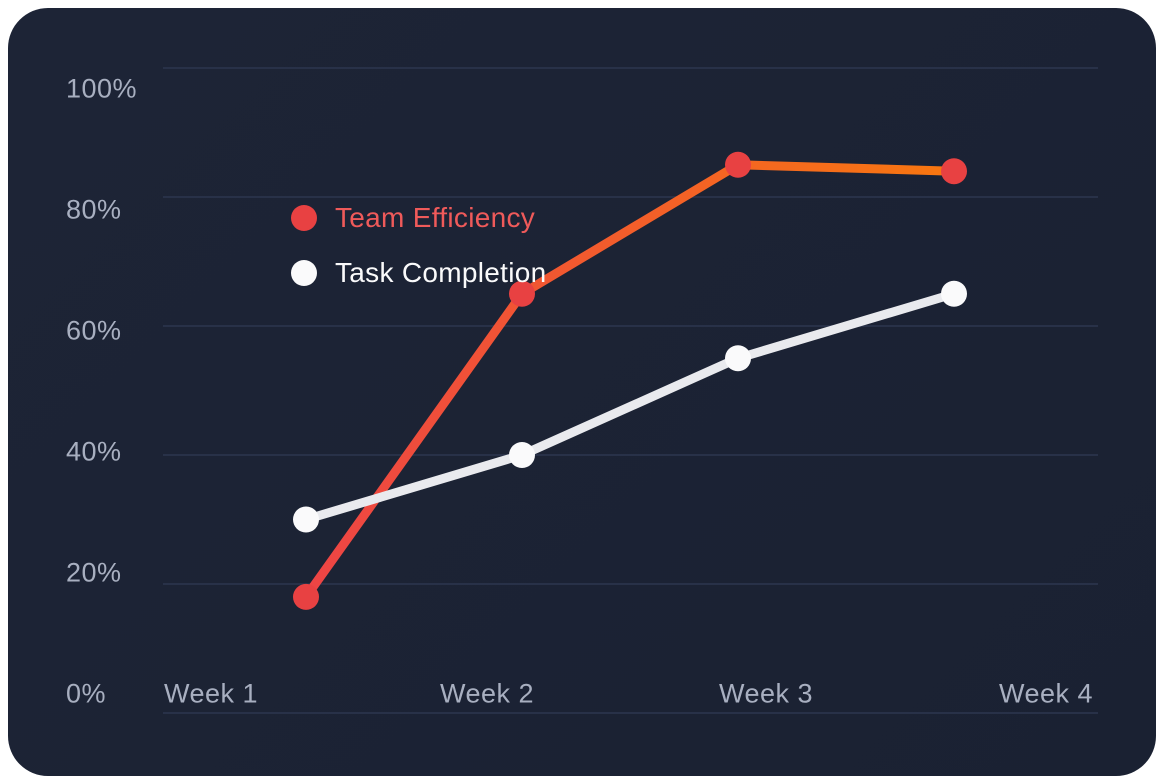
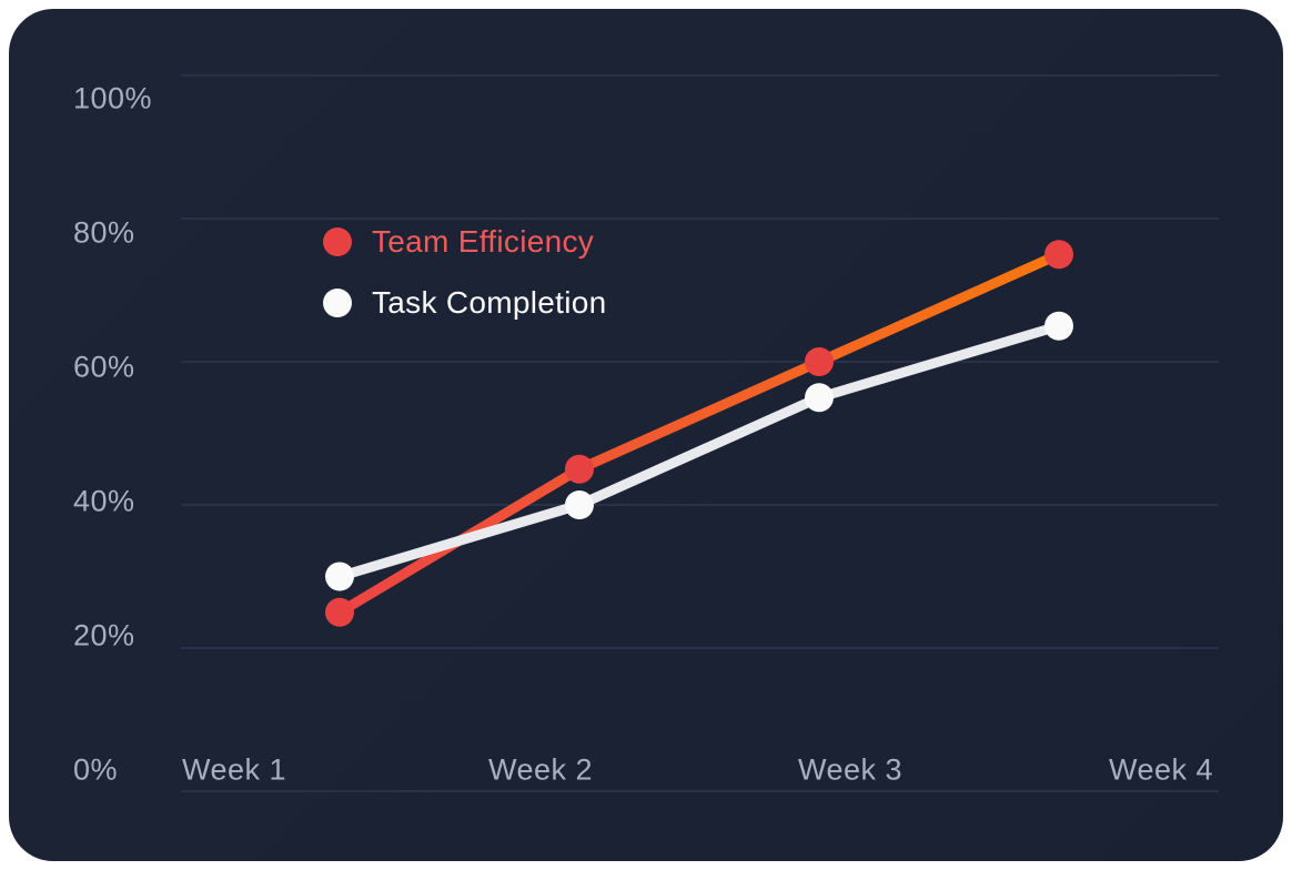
Team Efficiency/Week 1: 18% -> 25%
Team Efficiency/Week 2: 65% -> 45%
Team Efficiency/Week 3: 85% -> 60%
Team Efficiency/Week 4: 84% -> 75%
